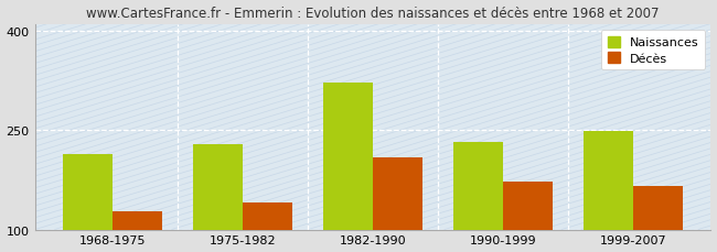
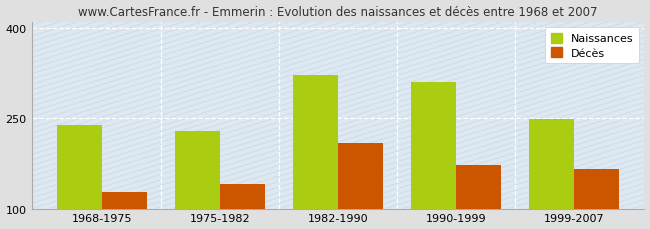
Naissances/1968-1975: 214 -> 238
Naissances/1990-1999: 232 -> 310
